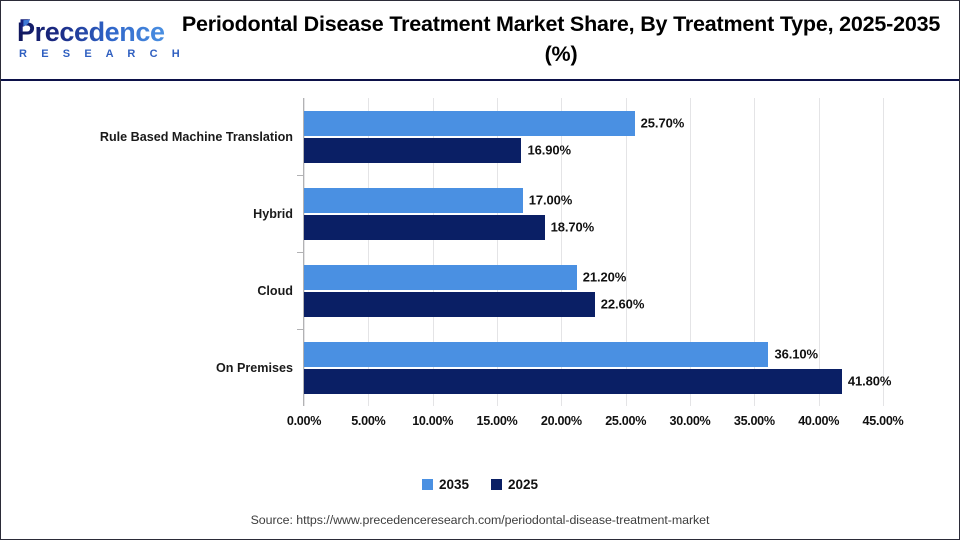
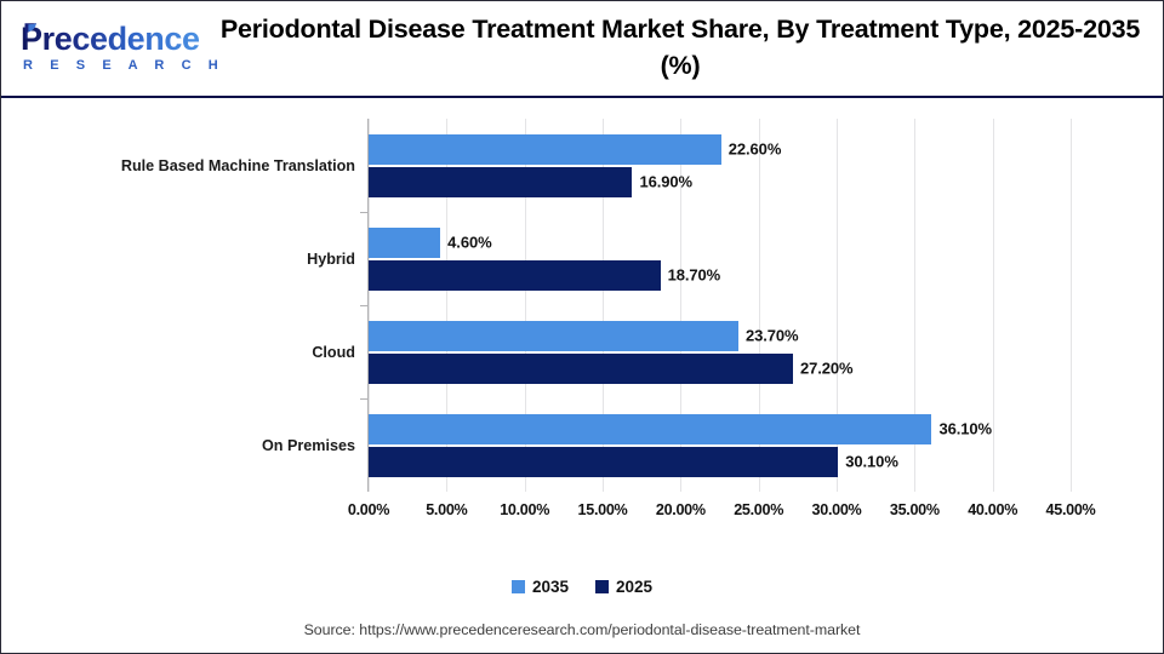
2035/Rule Based Machine Translation: 25.70% -> 22.60%
2035/Hybrid: 17.00% -> 4.60%
2035/Cloud: 21.20% -> 23.70%
2025/Cloud: 22.60% -> 27.20%
2025/On Premises: 41.80% -> 30.10%
